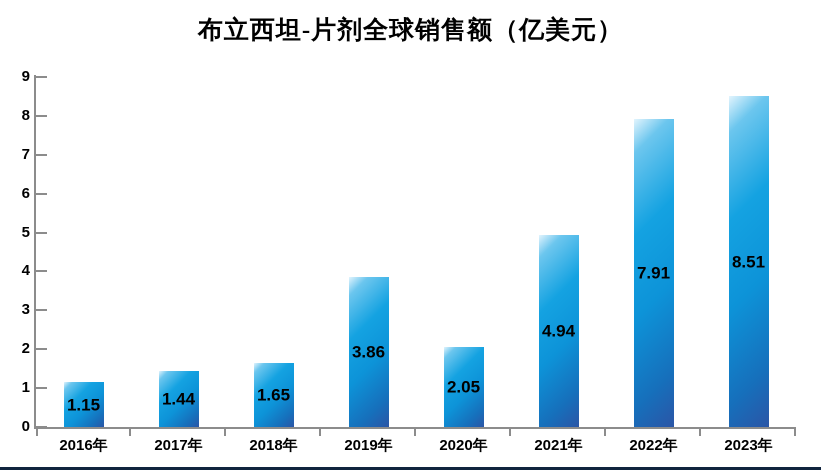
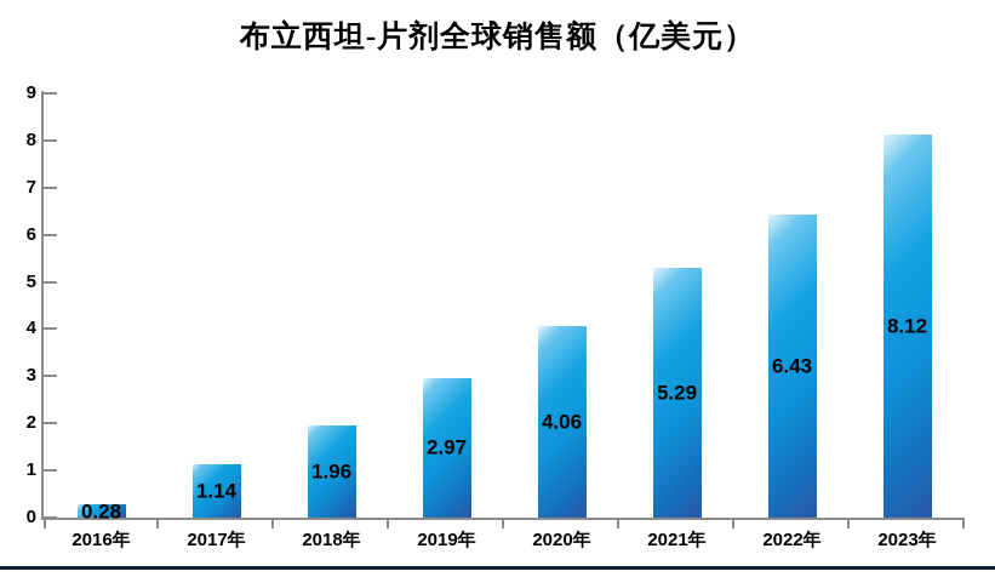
2016年: 1.15 -> 0.28
2017年: 1.44 -> 1.14
2018年: 1.65 -> 1.96
2019年: 3.86 -> 2.97
2020年: 2.05 -> 4.06
2021年: 4.94 -> 5.29
2022年: 7.91 -> 6.43
2023年: 8.51 -> 8.12
